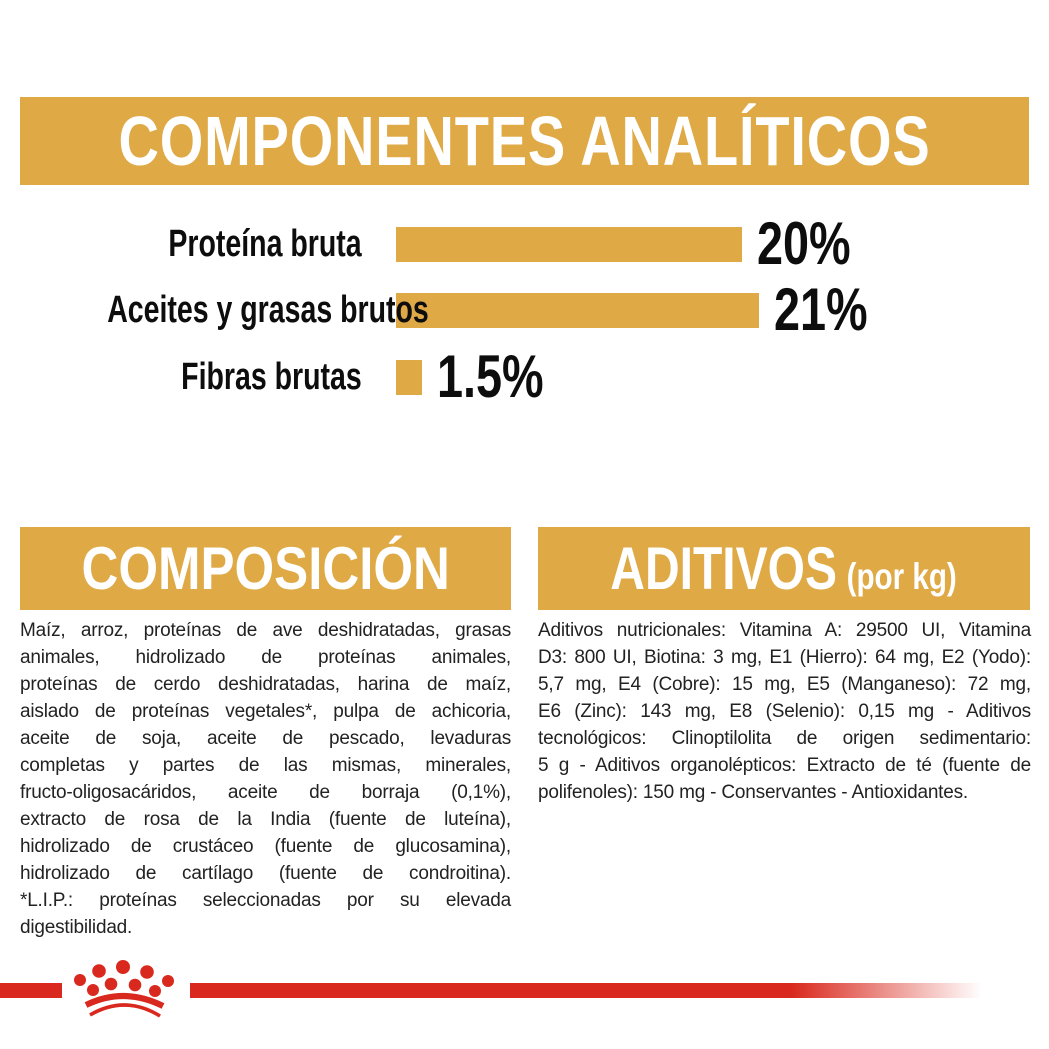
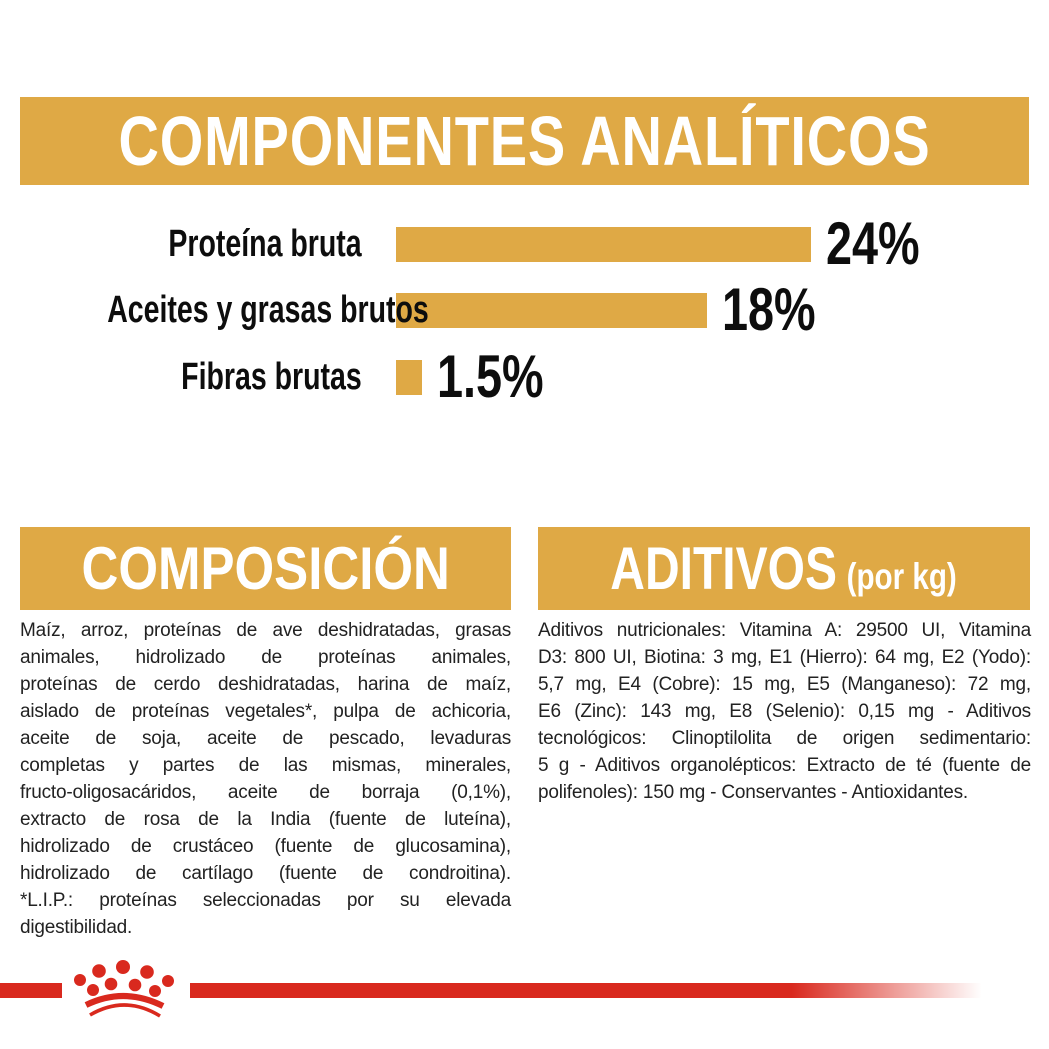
Proteína bruta: 20% -> 24%
Aceites y grasas brutos: 21% -> 18%
